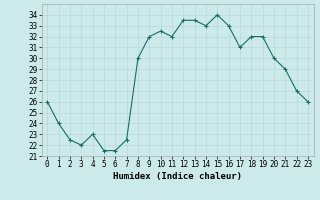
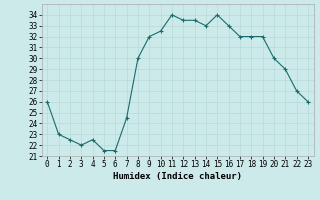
1: 24.0 -> 23.0
4: 23.0 -> 22.5
7: 22.5 -> 24.5
11: 32.0 -> 34.0
17: 31.0 -> 32.0
